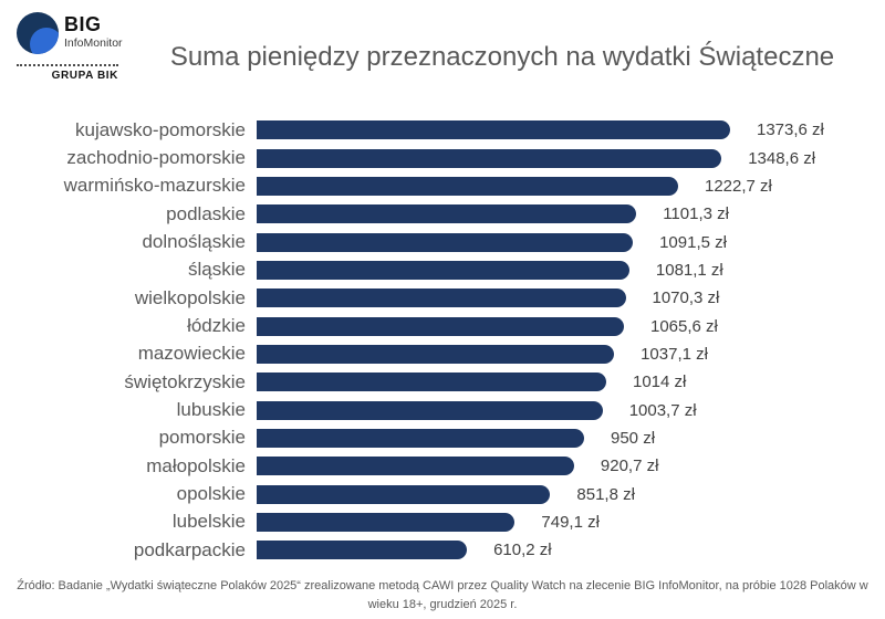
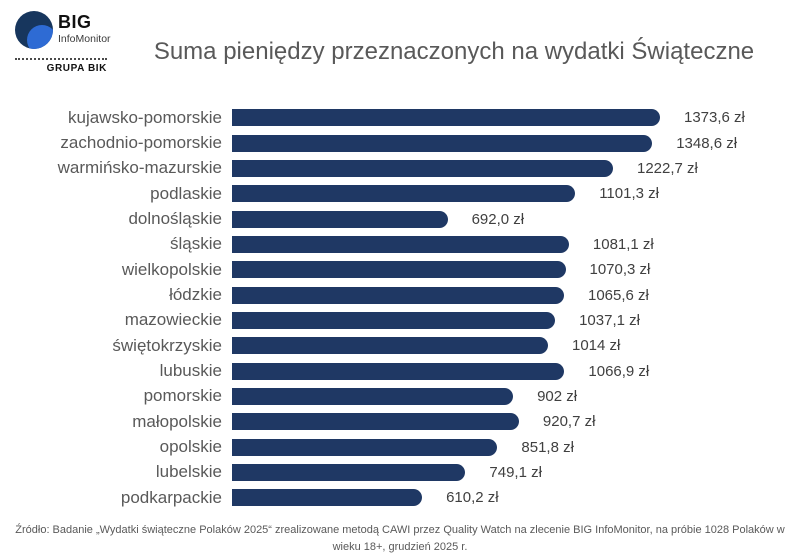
dolnośląskie: 1091,5 -> 692,0
lubuskie: 1003,7 -> 1066,9
pomorskie: 950 -> 902
